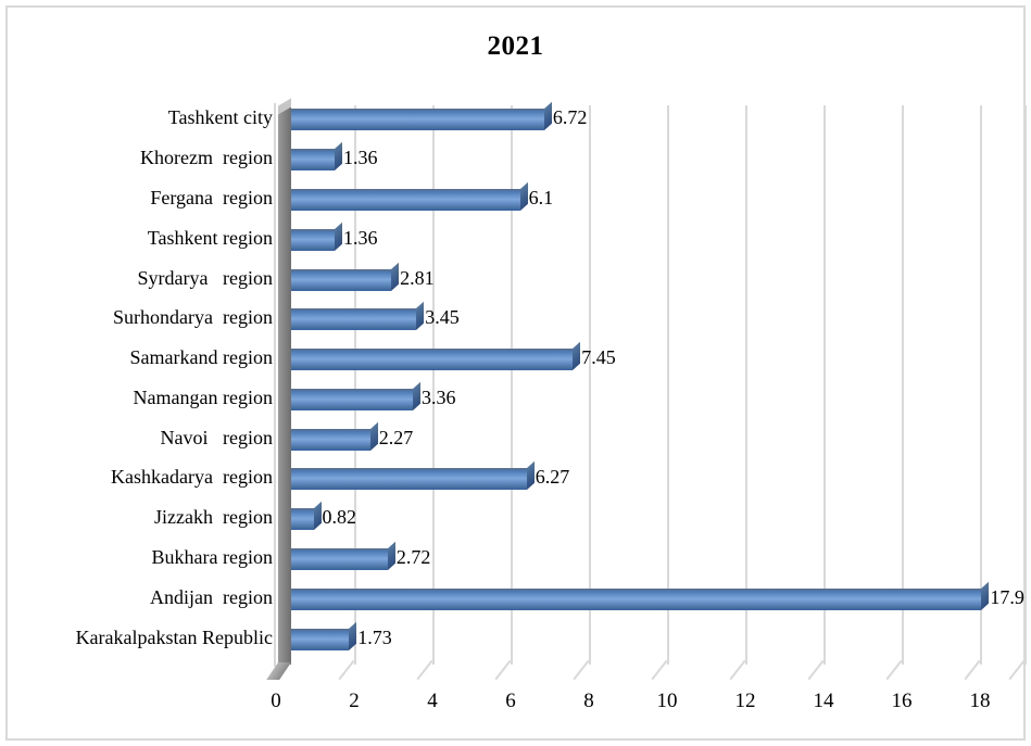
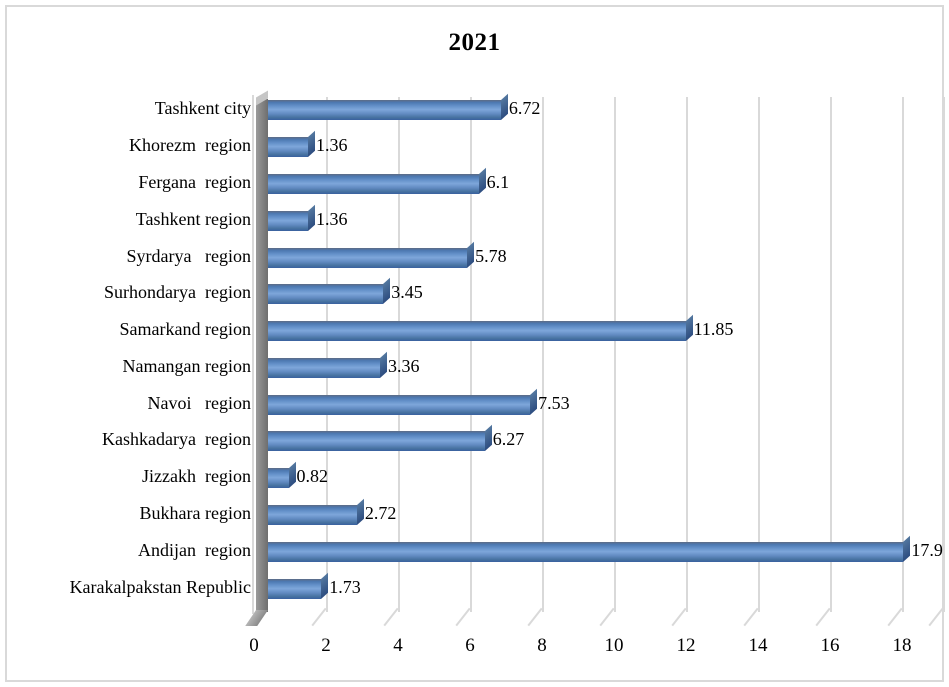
Syrdarya region: 2.81 -> 5.78
Samarkand region: 7.45 -> 11.85
Navoi region: 2.27 -> 7.53
